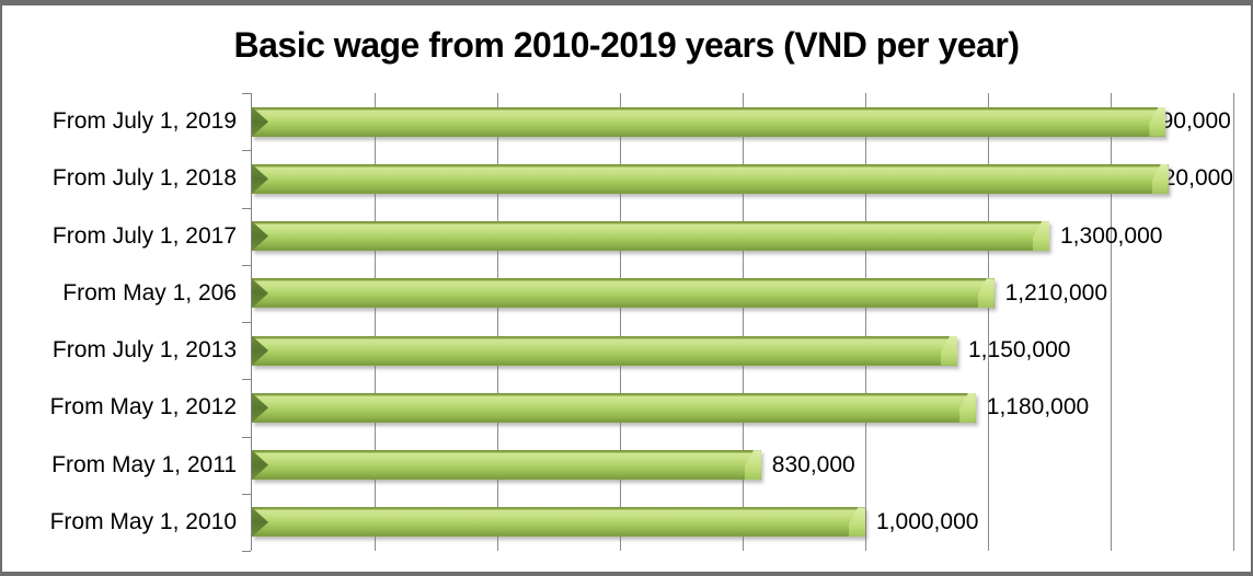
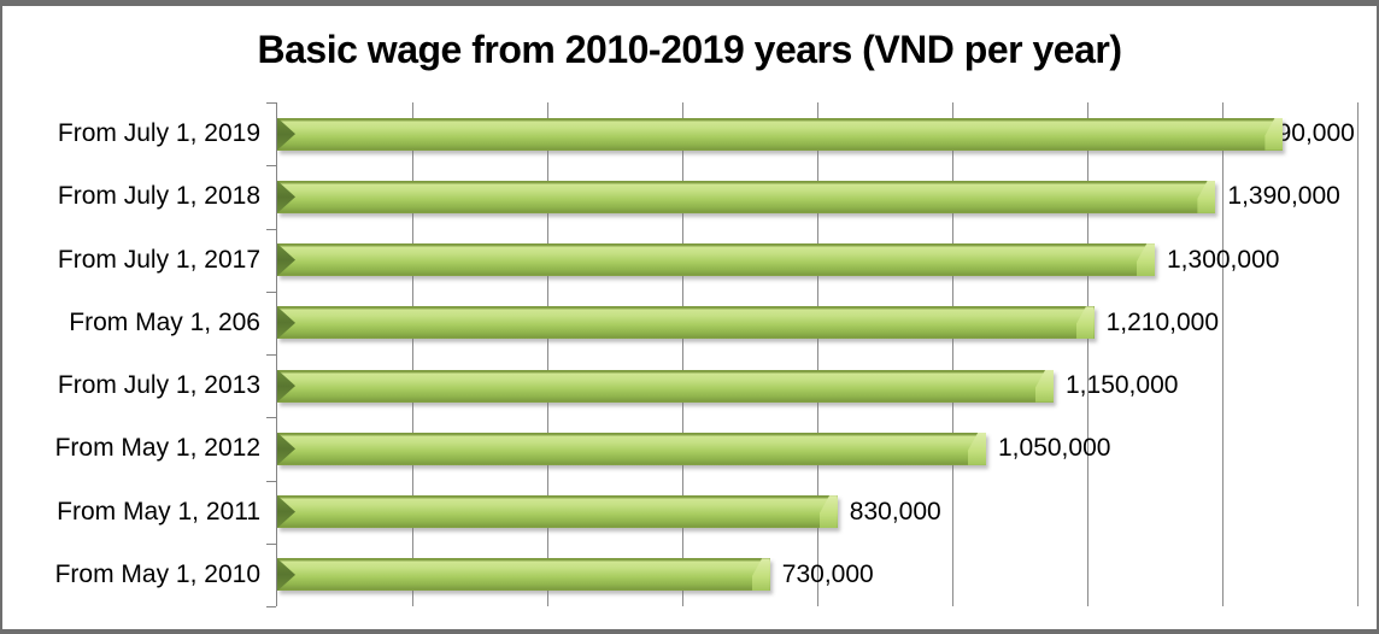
From July 1, 2018: 1,520,000 -> 1,390,000
From May 1, 2012: 1,180,000 -> 1,050,000
From May 1, 2010: 1,000,000 -> 730,000
